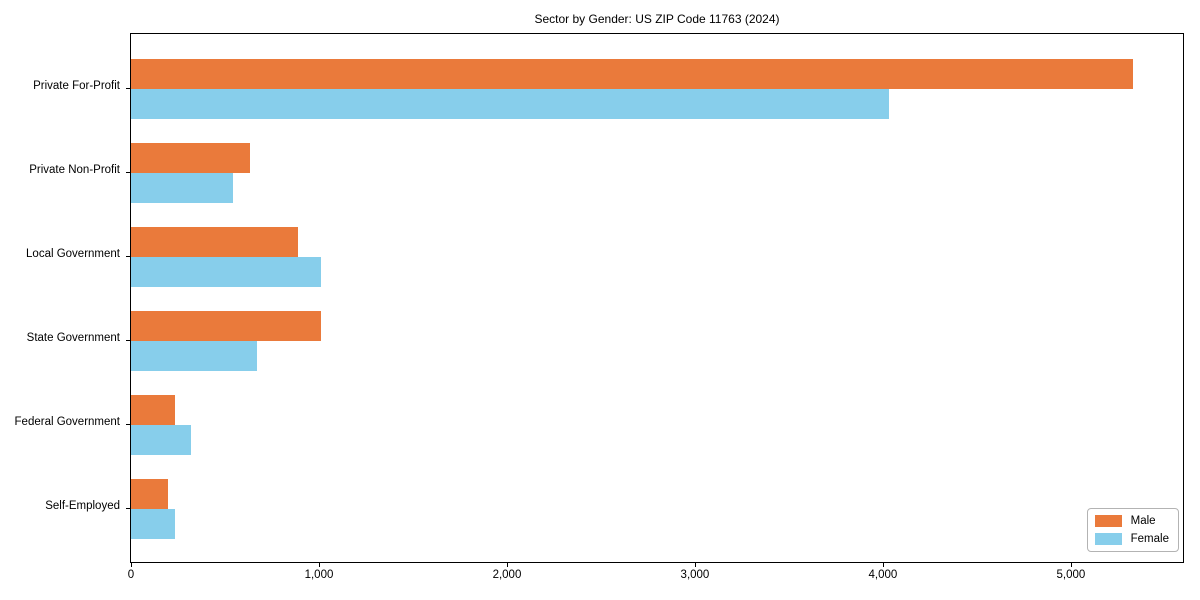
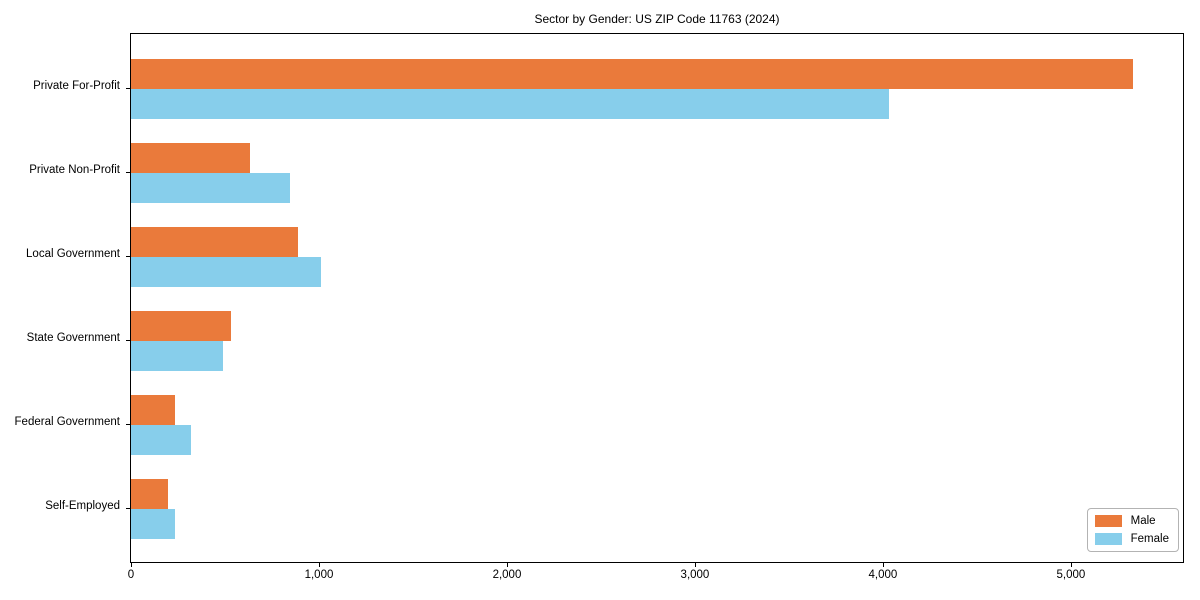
Female/Private Non-Profit: 540 -> 840
Male/State Government: 1010 -> 530
Female/State Government: 670 -> 490
